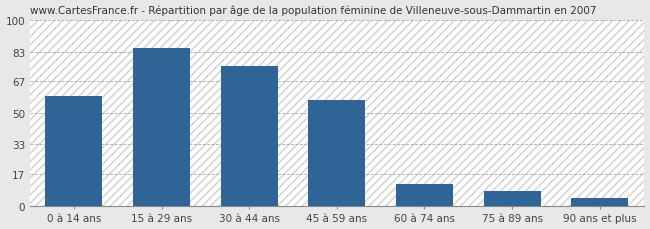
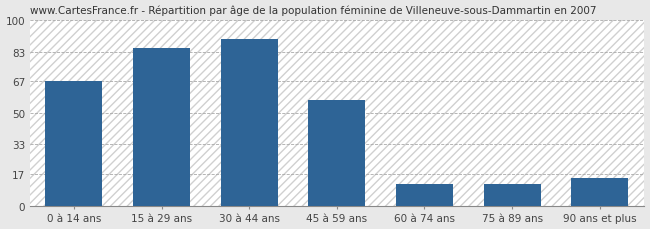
0 à 14 ans: 59 -> 67
30 à 44 ans: 75 -> 90
75 à 89 ans: 8 -> 12
90 ans et plus: 4 -> 15
